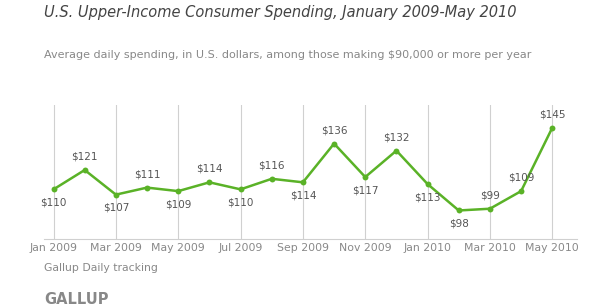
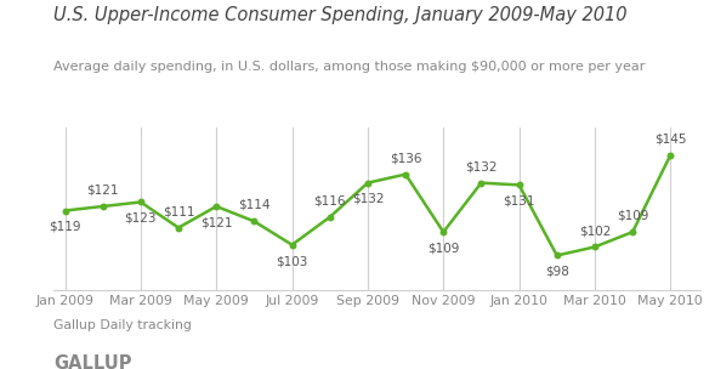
Jan 2009: $110 -> $119
Mar 2009: $107 -> $123
May 2009: $109 -> $121
Jul 2009: $110 -> $103
Sep 2009: $114 -> $132
Nov 2009: $117 -> $109
Jan 2010: $113 -> $131
Mar 2010: $99 -> $102
